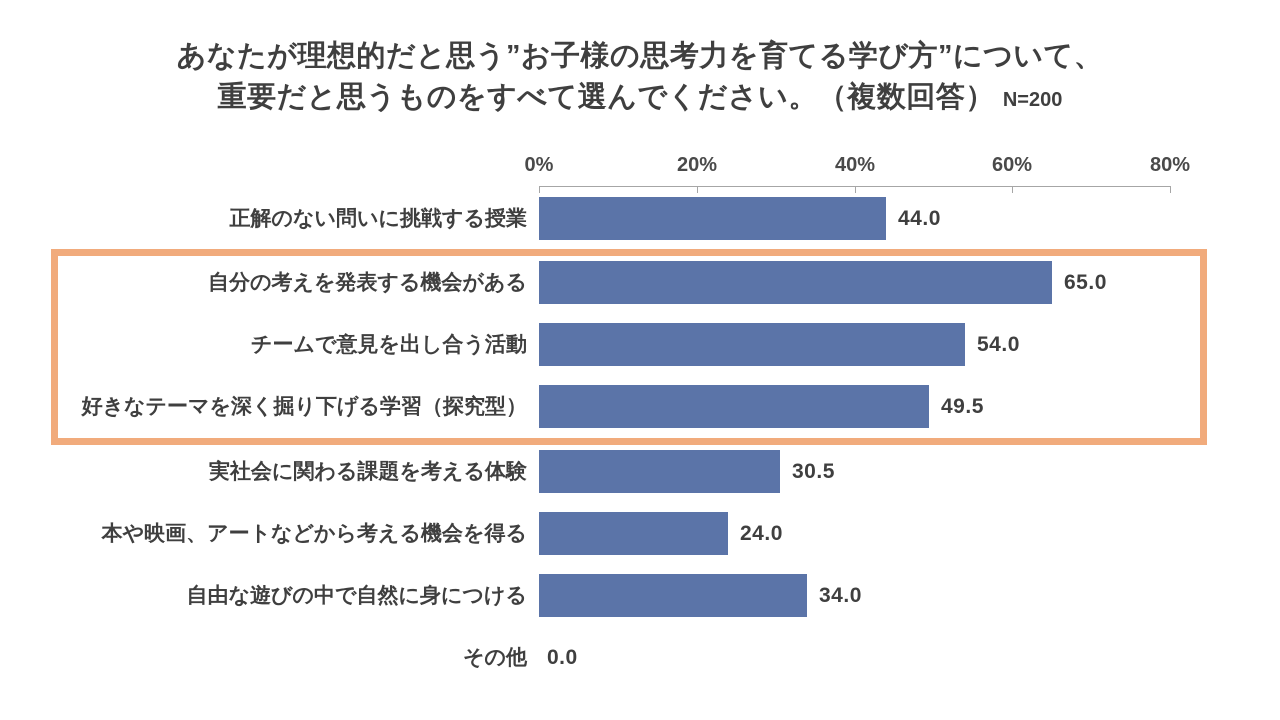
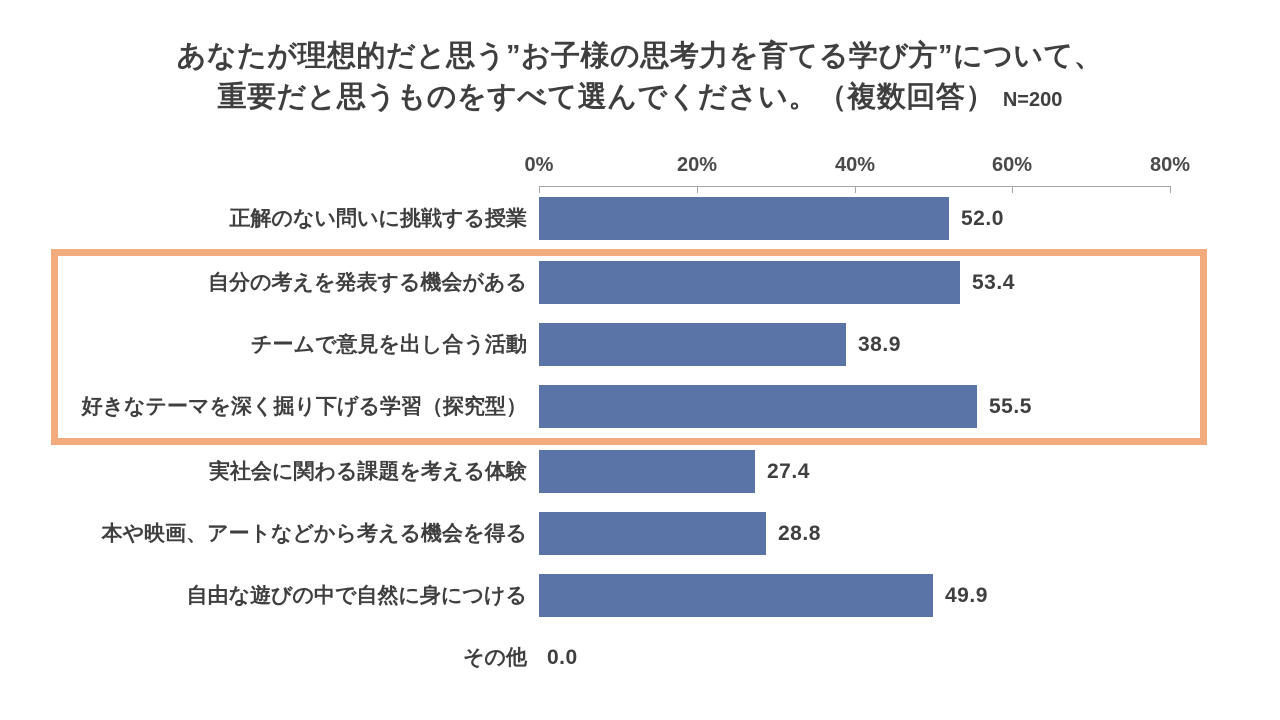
正解のない問いに挑戦する授業: 44.0 -> 52.0
自分の考えを発表する機会がある: 65.0 -> 53.4
チームで意見を出し合う活動: 54.0 -> 38.9
好きなテーマを深く掘り下げる学習（探究型）: 49.5 -> 55.5
実社会に関わる課題を考える体験: 30.5 -> 27.4
本や映画、アートなどから考える機会を得る: 24.0 -> 28.8
自由な遊びの中で自然に身につける: 34.0 -> 49.9
